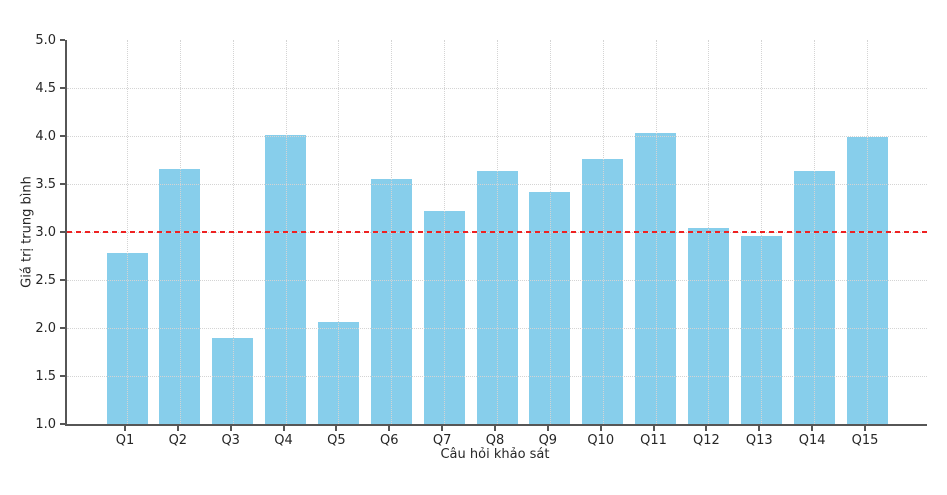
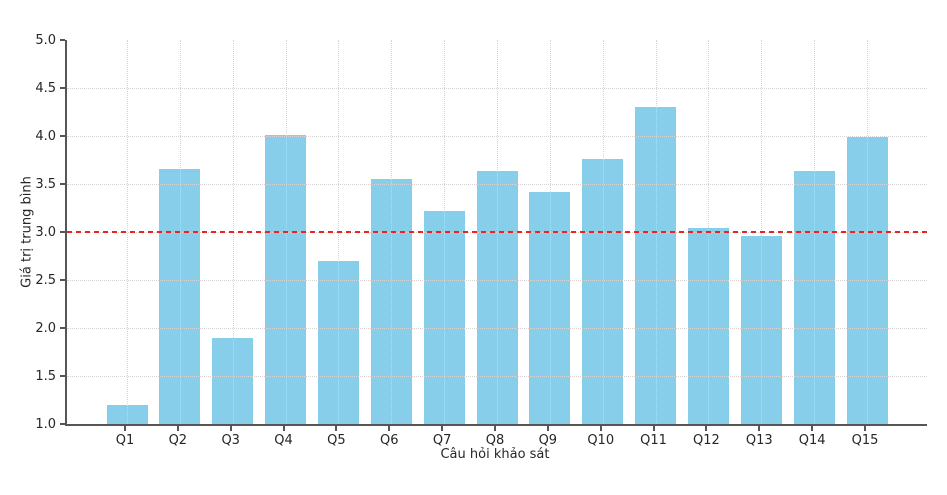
Q1: 2.8 -> 1.2
Q5: 2.1 -> 2.7
Q11: 4.0 -> 4.3
